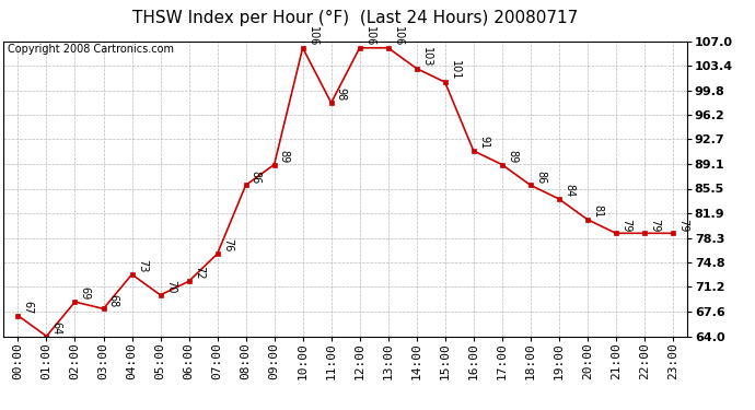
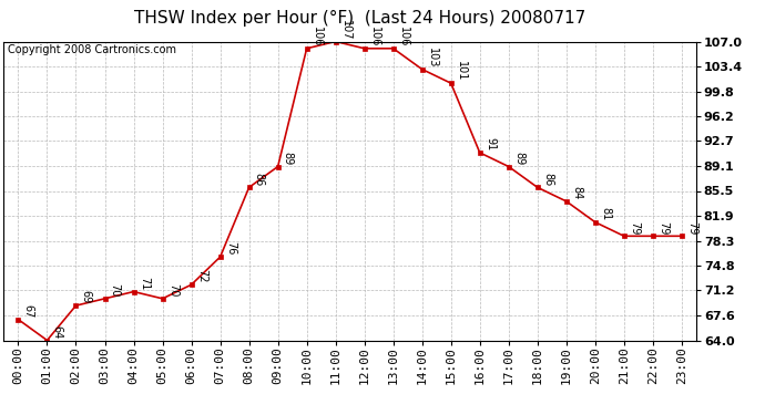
03:00: 68 -> 70
04:00: 73 -> 71
11:00: 98 -> 107
